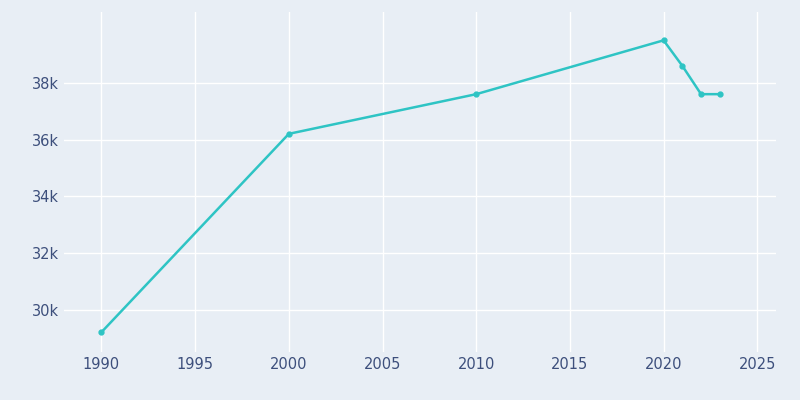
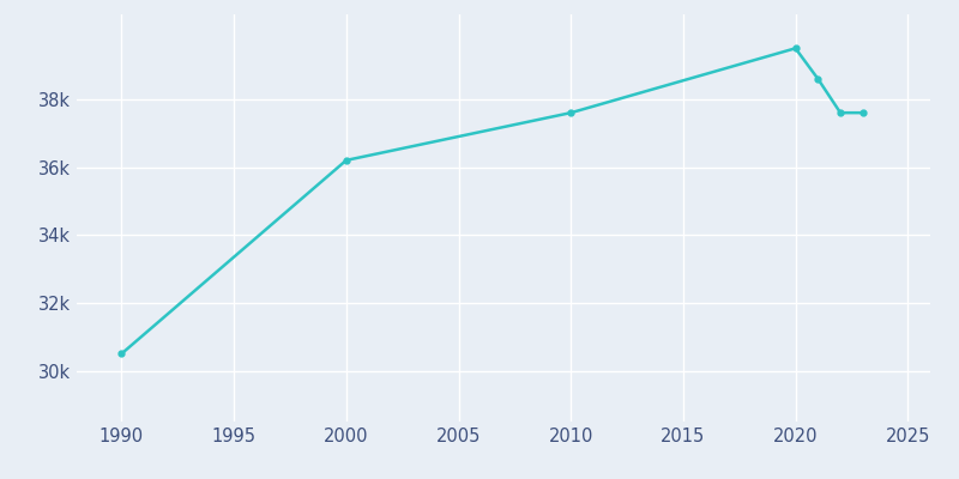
1990: 29.2k -> 30.5k
